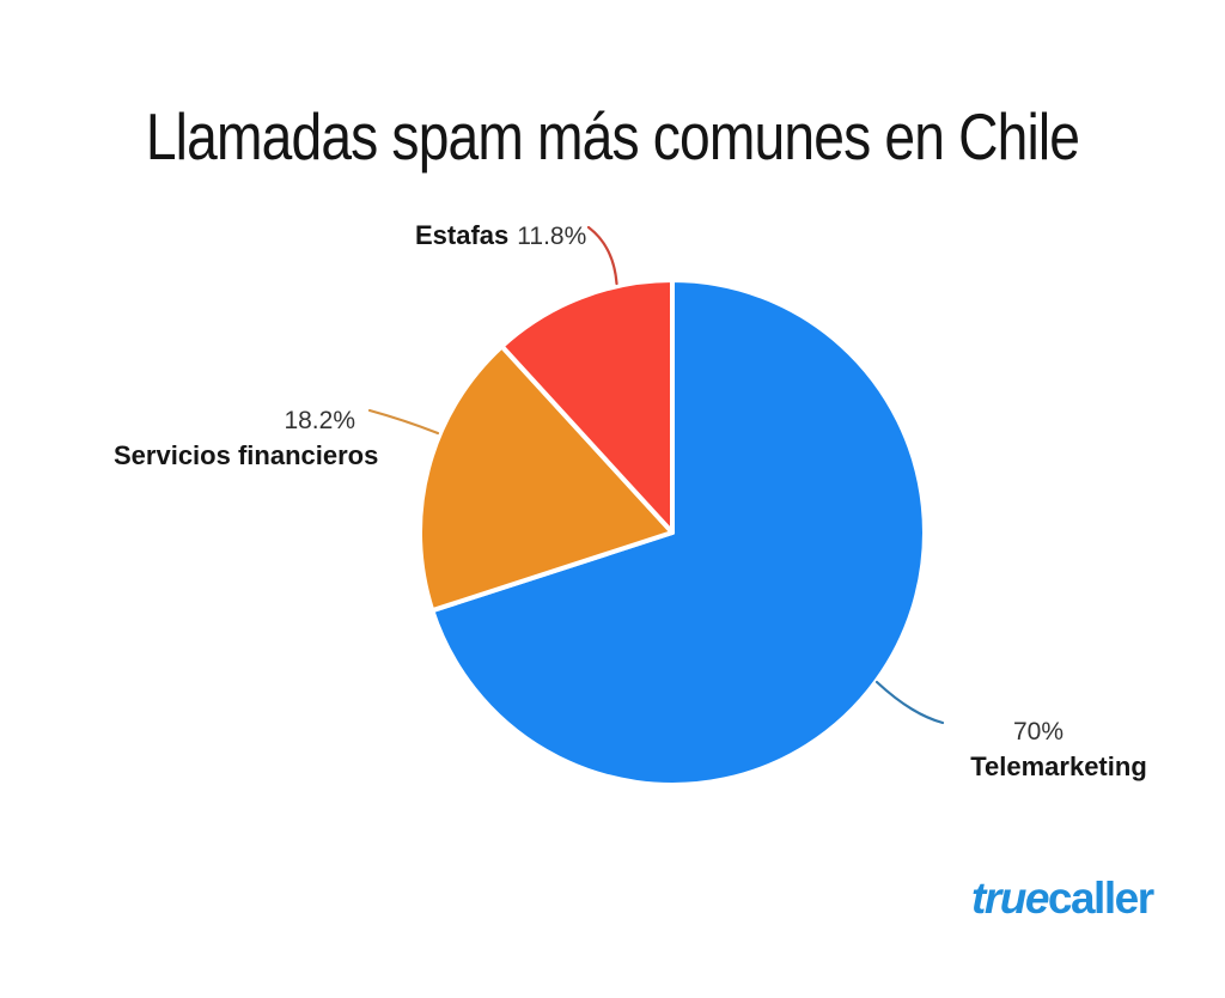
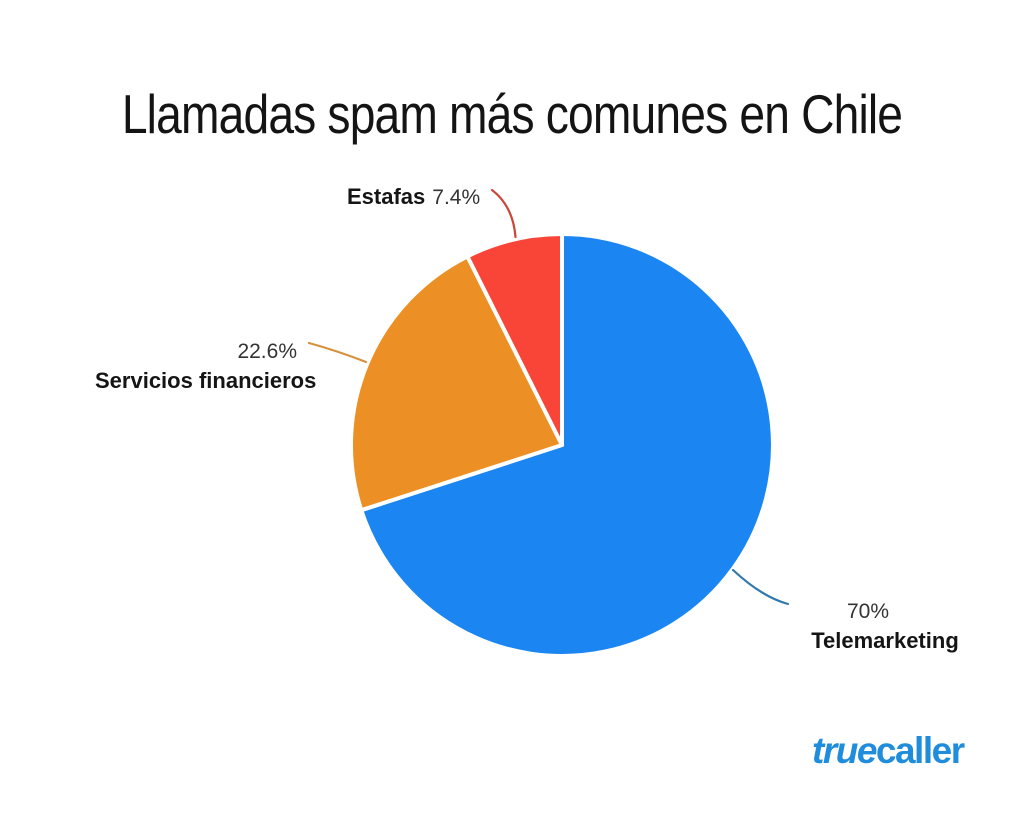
Servicios financieros: 18.2% -> 22.6%
Estafas: 11.8% -> 7.4%
